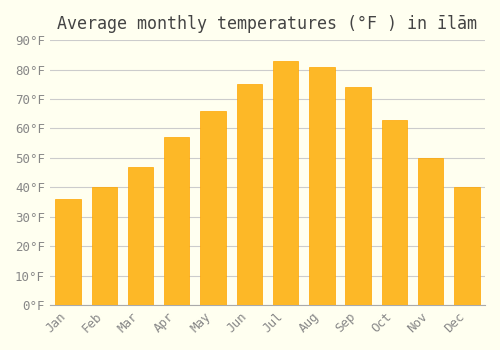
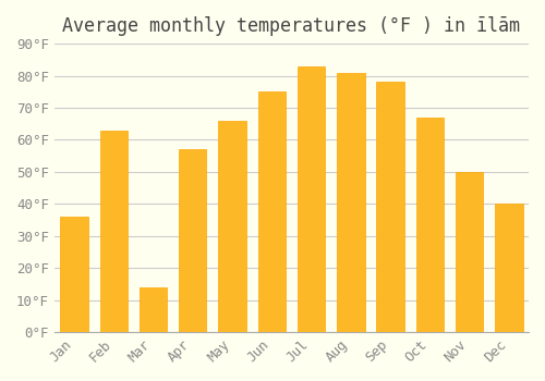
Feb: 40°F -> 63°F
Mar: 47°F -> 14°F
Sep: 74°F -> 78°F
Oct: 63°F -> 67°F
